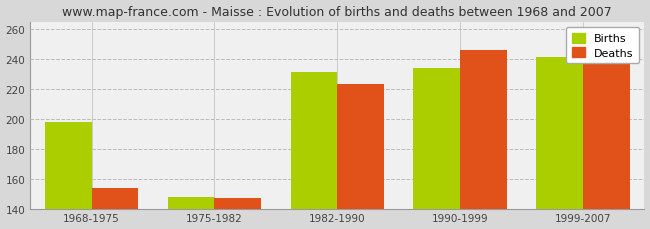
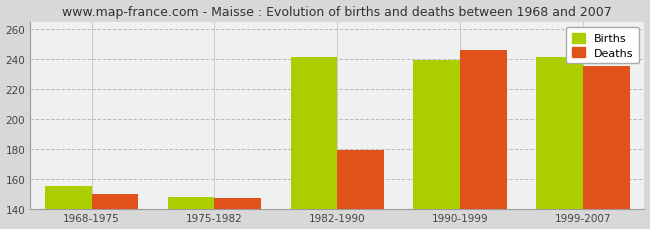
Births/1968-1975: 198 -> 155
Deaths/1968-1975: 154 -> 150
Births/1982-1990: 231 -> 241
Deaths/1982-1990: 223 -> 179
Births/1990-1999: 234 -> 239
Deaths/1999-2007: 239 -> 235
